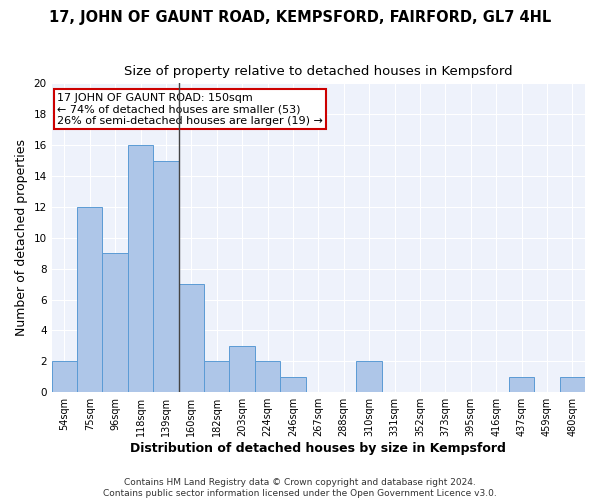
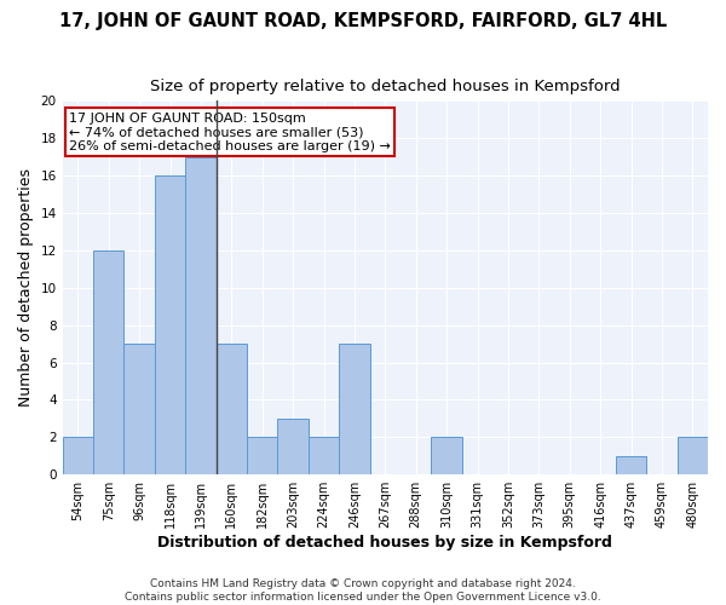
96sqm: 9 -> 7
139sqm: 15 -> 17
246sqm: 1 -> 7
480sqm: 1 -> 2
